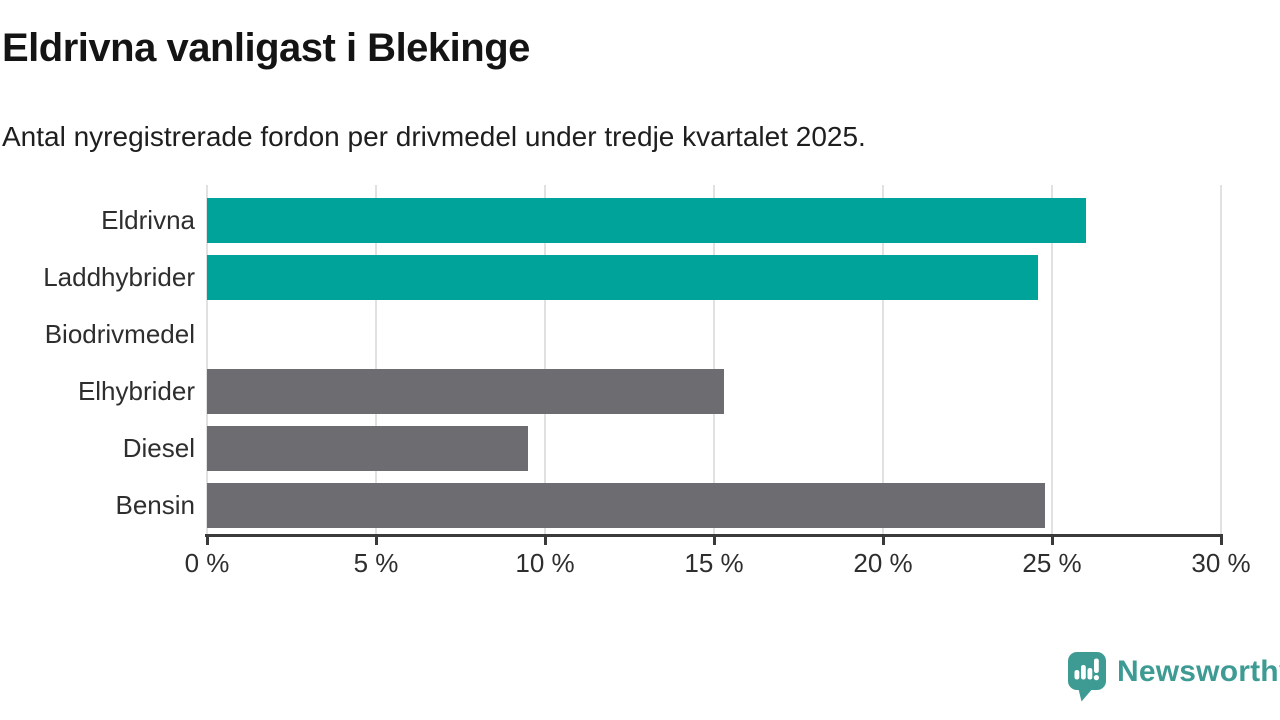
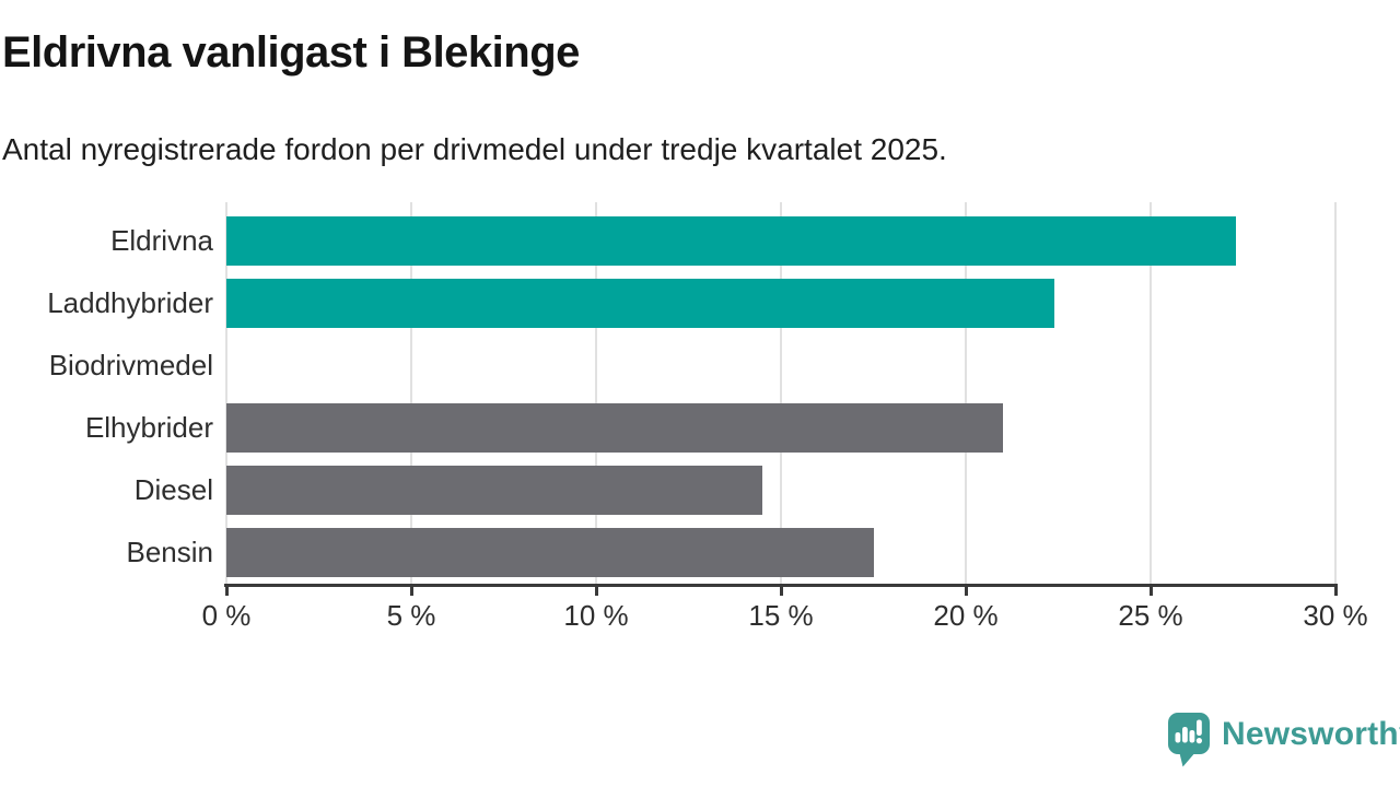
Eldrivna: 26.0% -> 27.3%
Laddhybrider: 24.6% -> 22.4%
Elhybrider: 15.3% -> 21.0%
Diesel: 9.5% -> 14.5%
Bensin: 24.8% -> 17.5%
